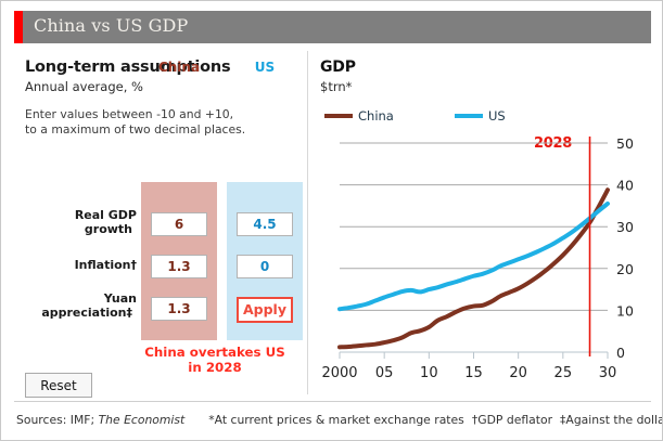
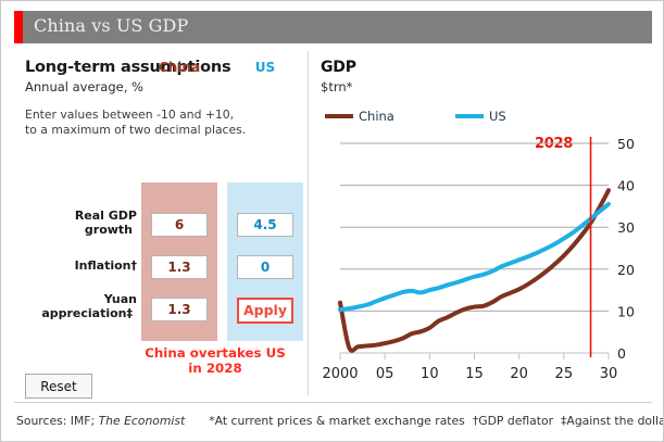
China/2000: 1 -> 12
